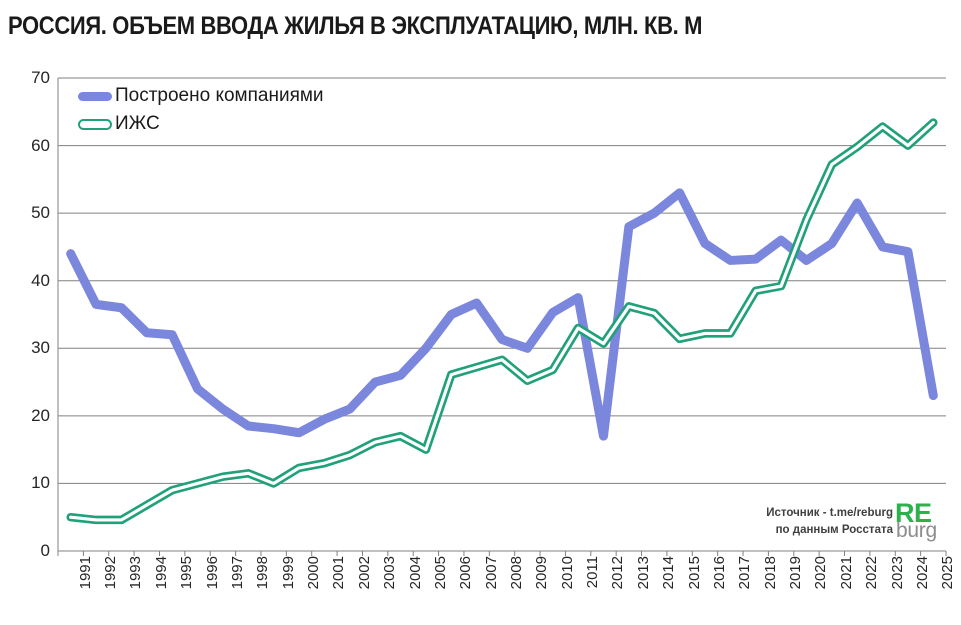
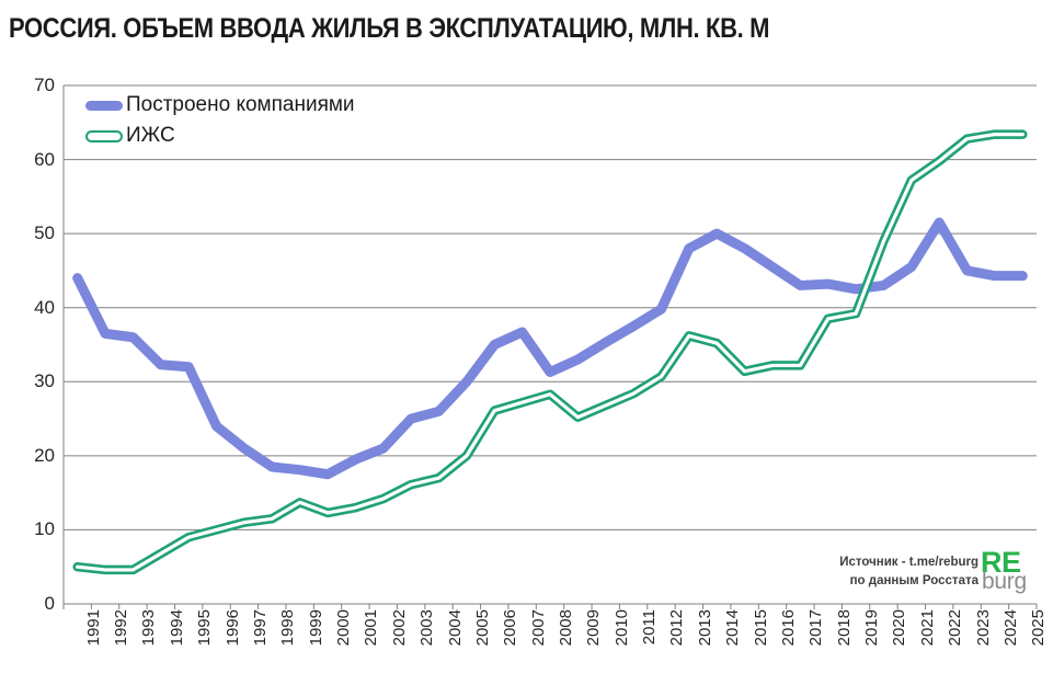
ИЖС/1999: 10 -> 14
ИЖС/2005: 15 -> 20
Построено компаниями/2009: 30 -> 33
ИЖС/2011: 33 -> 28
Построено компаниями/2012: 17 -> 40
Построено компаниями/2015: 53 -> 48
Построено компаниями/2019: 46 -> 42
ИЖС/2024: 60 -> 63
Построено компаниями/2025: 23 -> 44
